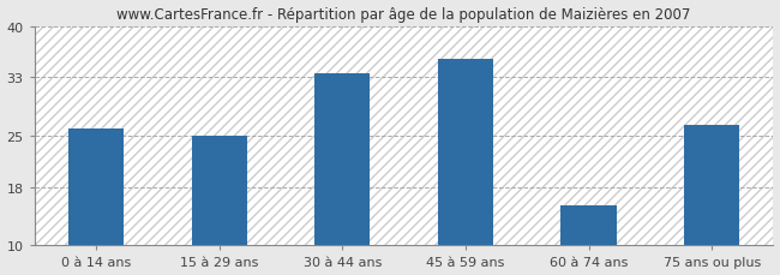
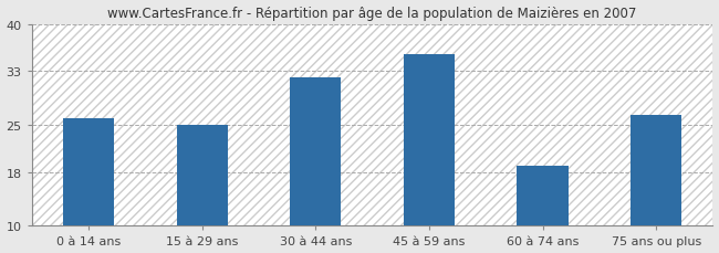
30 à 44 ans: 33.5 -> 32.0
60 à 74 ans: 15.5 -> 19.0
